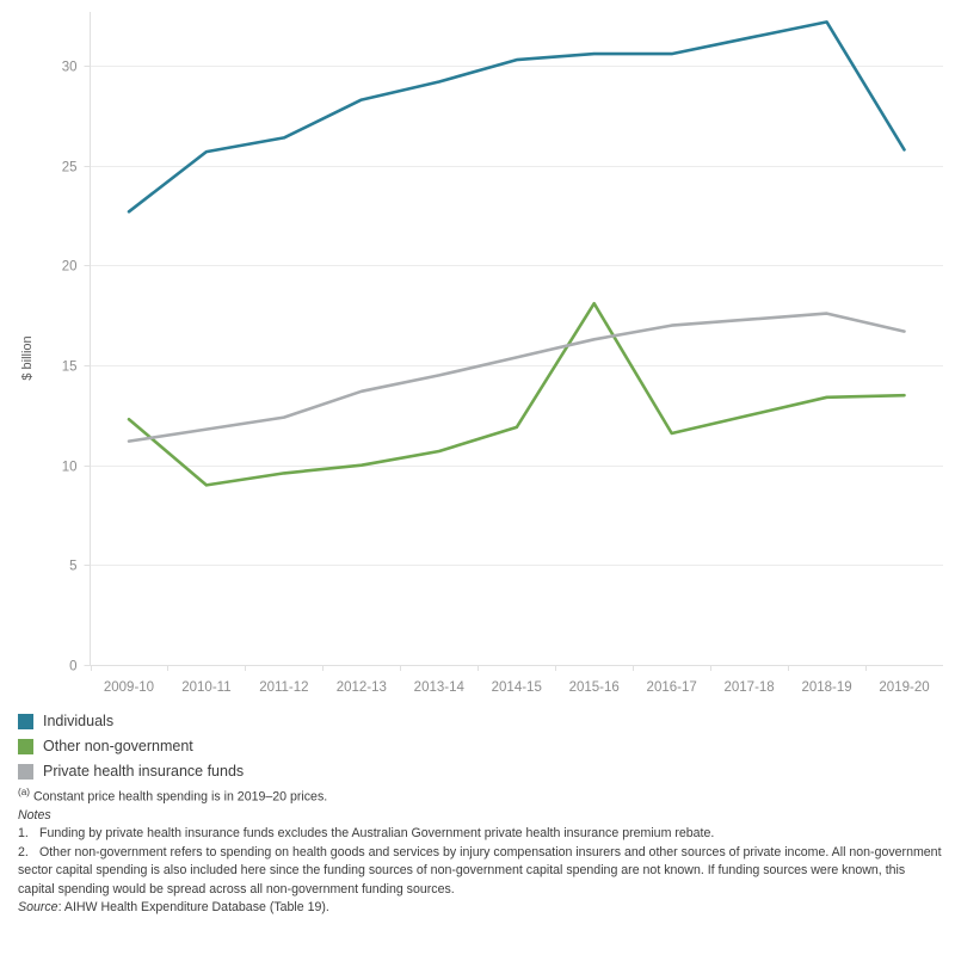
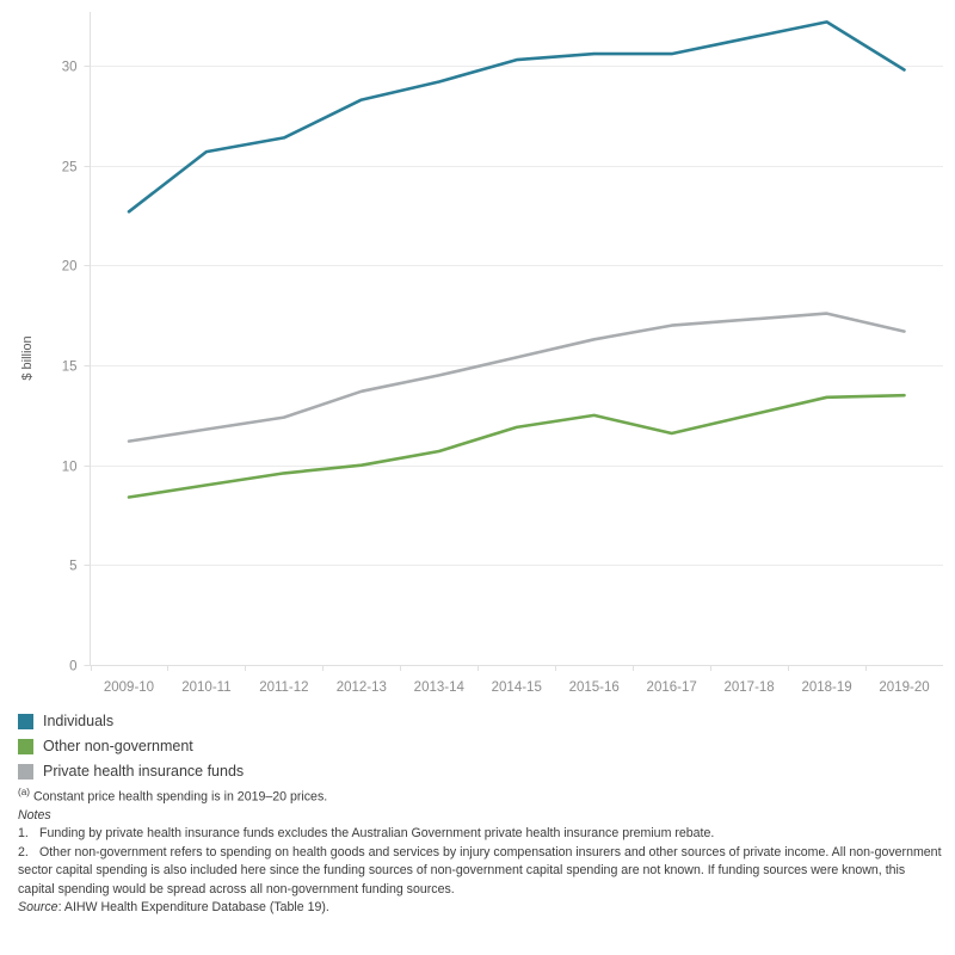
Other non-government/2009-10: 12.3 -> 8.4
Other non-government/2015-16: 18.1 -> 12.5
Individuals/2019-20: 25.8 -> 29.8
